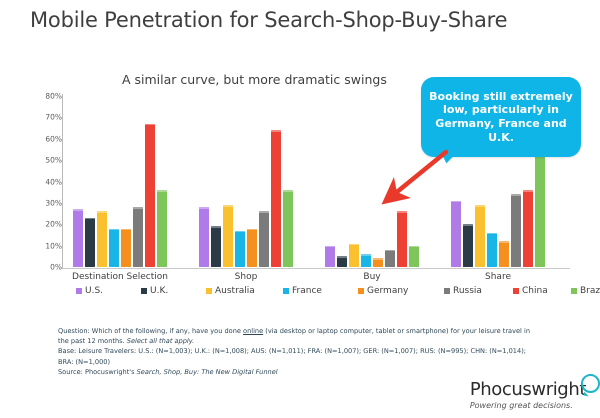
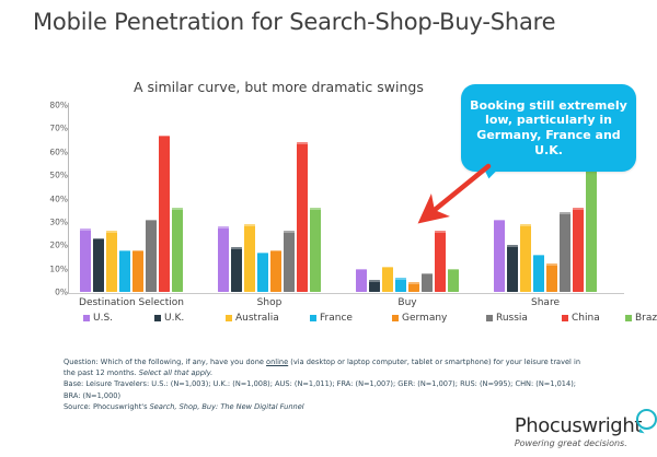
Russia/Destination Selection: 28% -> 31%
